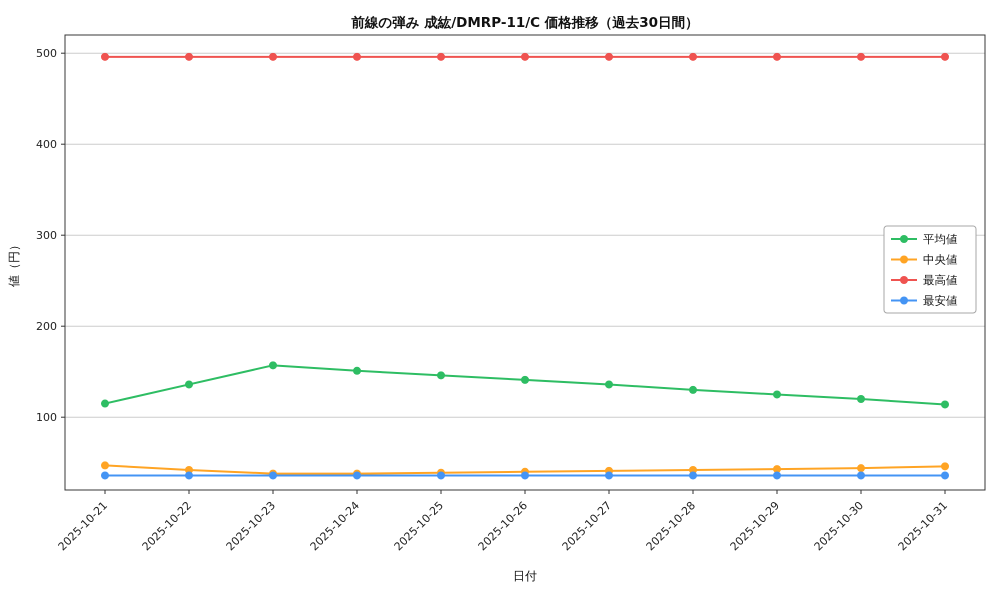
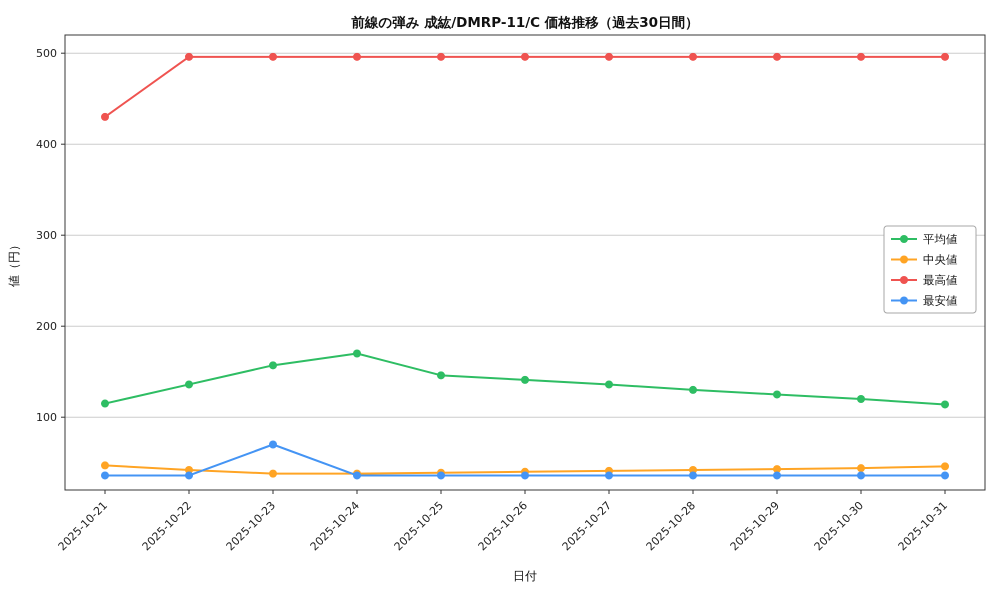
最高値/2025-10-21: 500 -> 430
最安値/2025-10-23: 40 -> 70
平均値/2025-10-24: 150 -> 170
